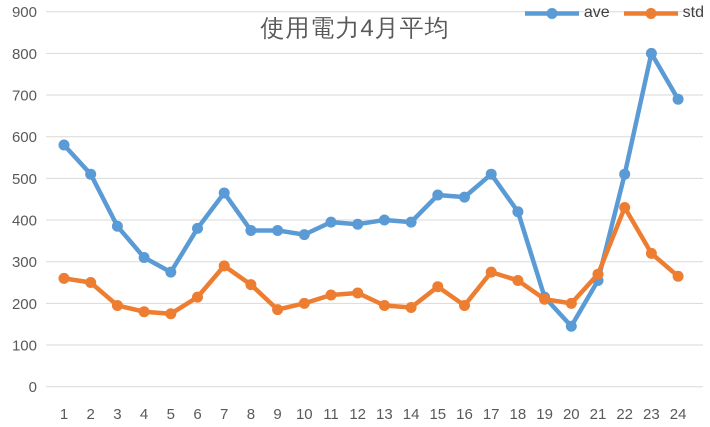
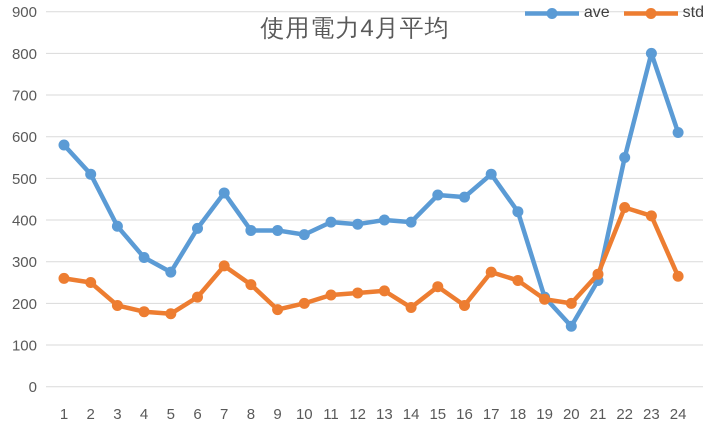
std/13: 200 -> 230
ave/22: 510 -> 550
std/23: 320 -> 410
ave/24: 690 -> 610
